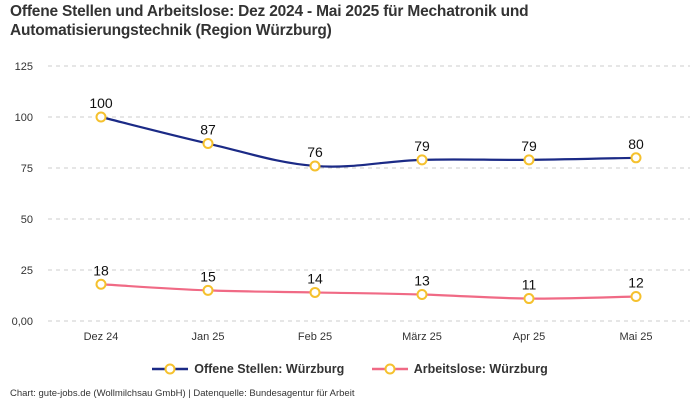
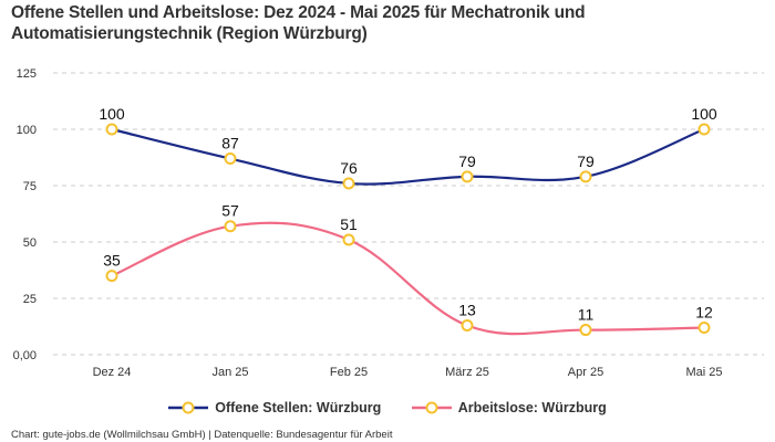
Arbeitslose: Würzburg/Dez 24: 18 -> 35
Arbeitslose: Würzburg/Jan 25: 15 -> 57
Arbeitslose: Würzburg/Feb 25: 14 -> 51
Offene Stellen: Würzburg/Mai 25: 80 -> 100
